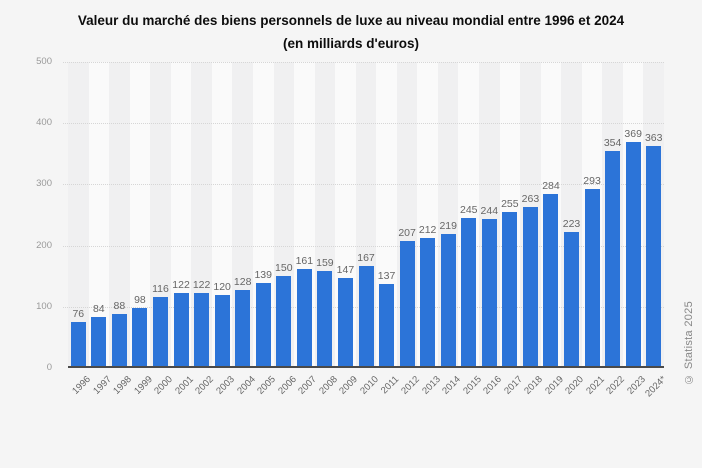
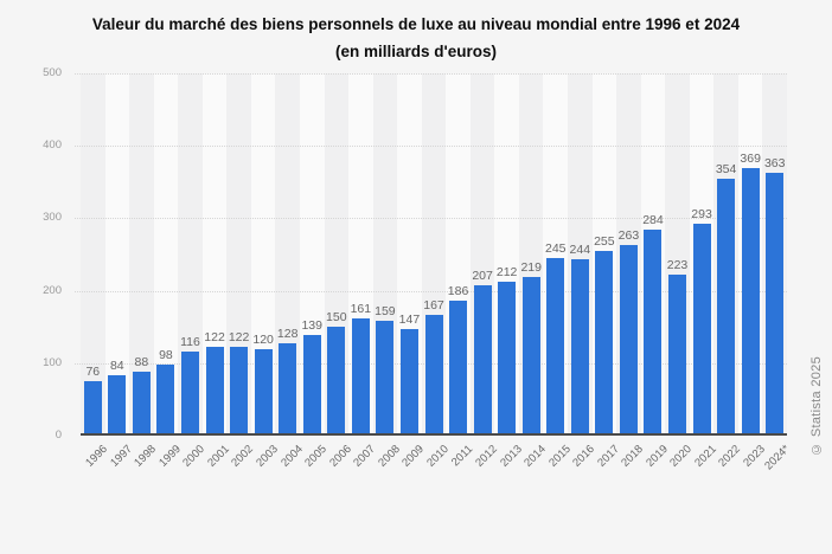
2011: 137 -> 186
